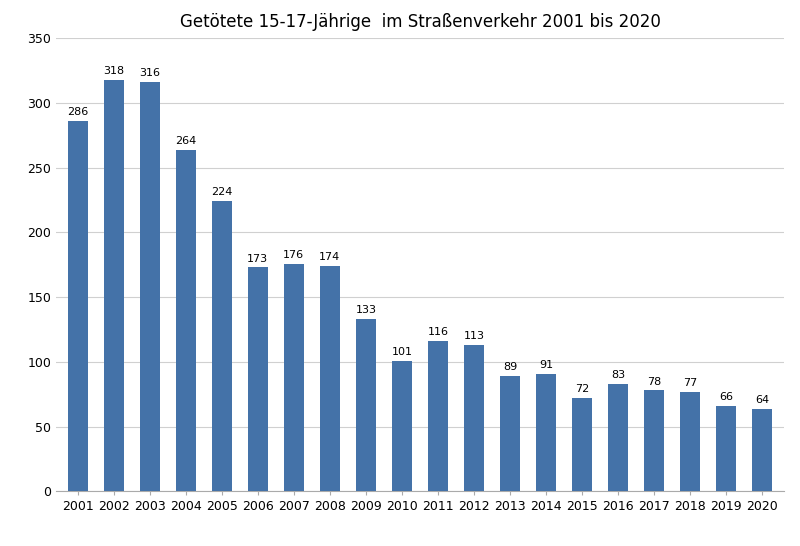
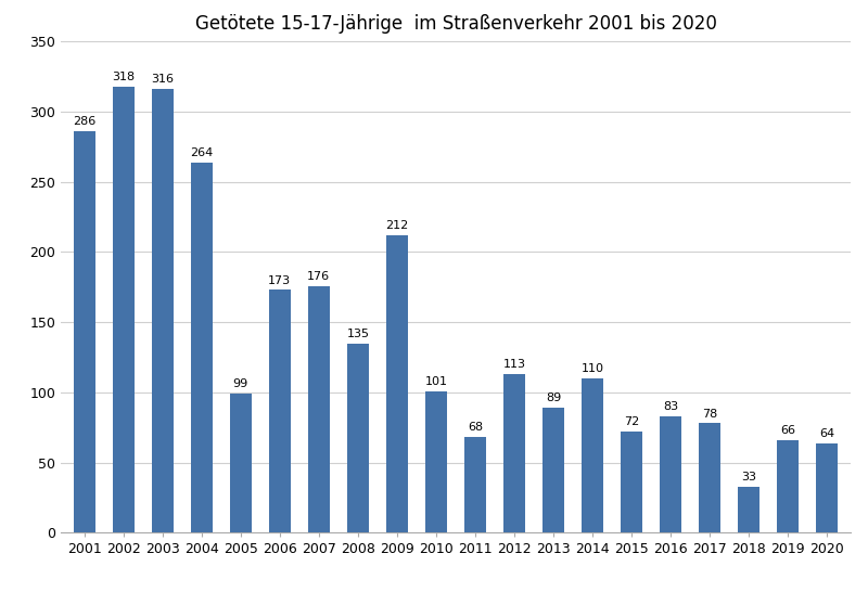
2005: 224 -> 99
2008: 174 -> 135
2009: 133 -> 212
2011: 116 -> 68
2014: 91 -> 110
2018: 77 -> 33
